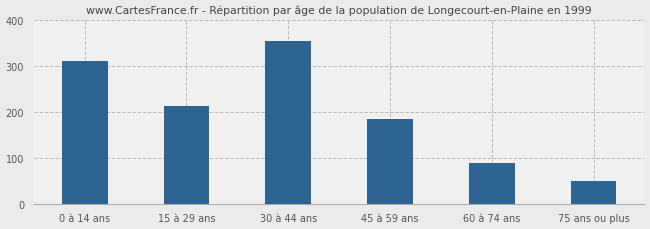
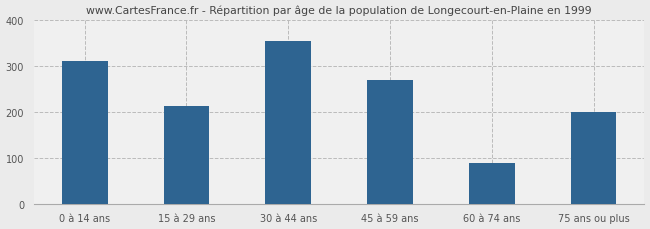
45 à 59 ans: 184 -> 270
75 ans ou plus: 50 -> 200
